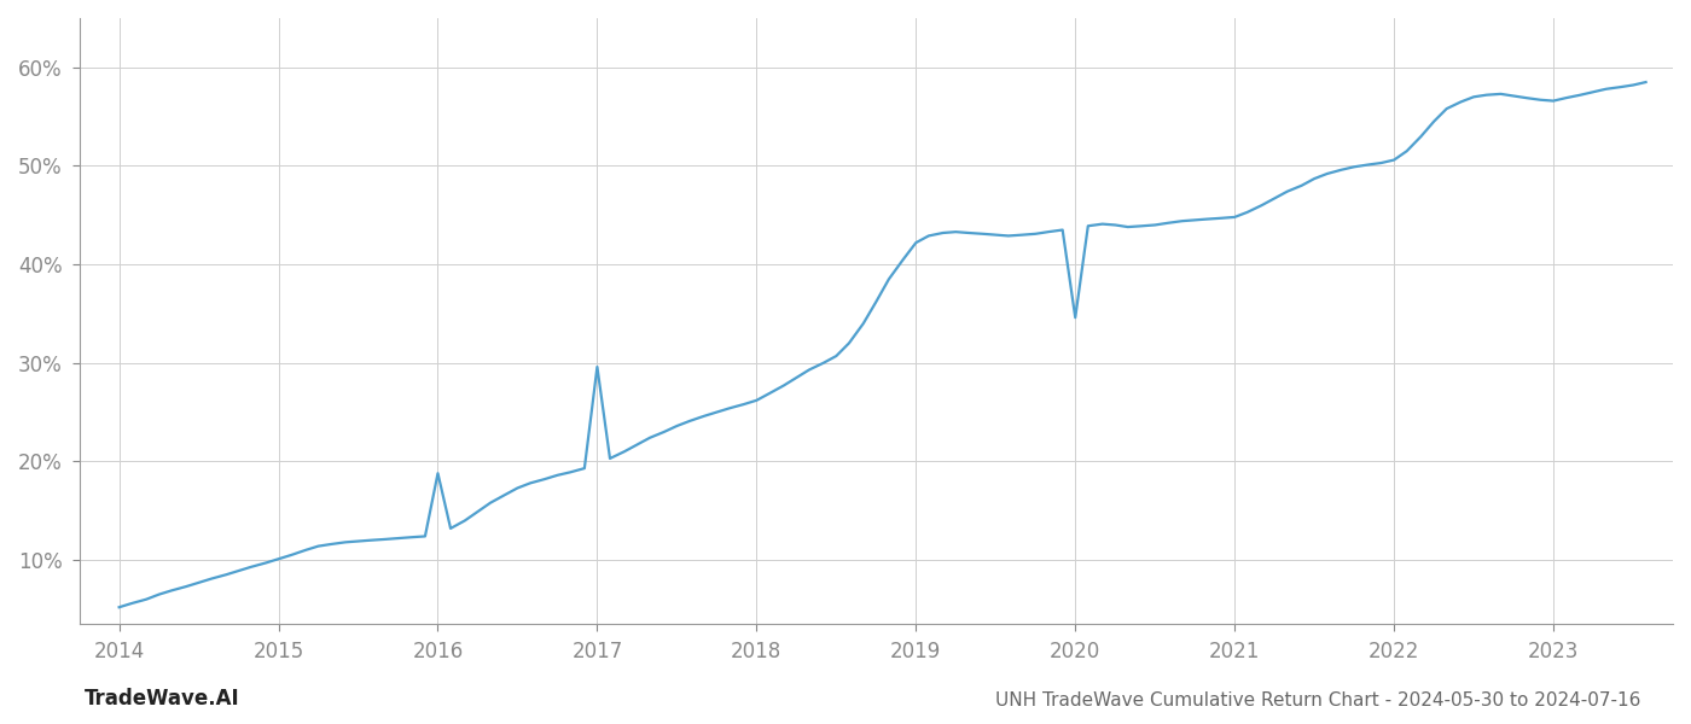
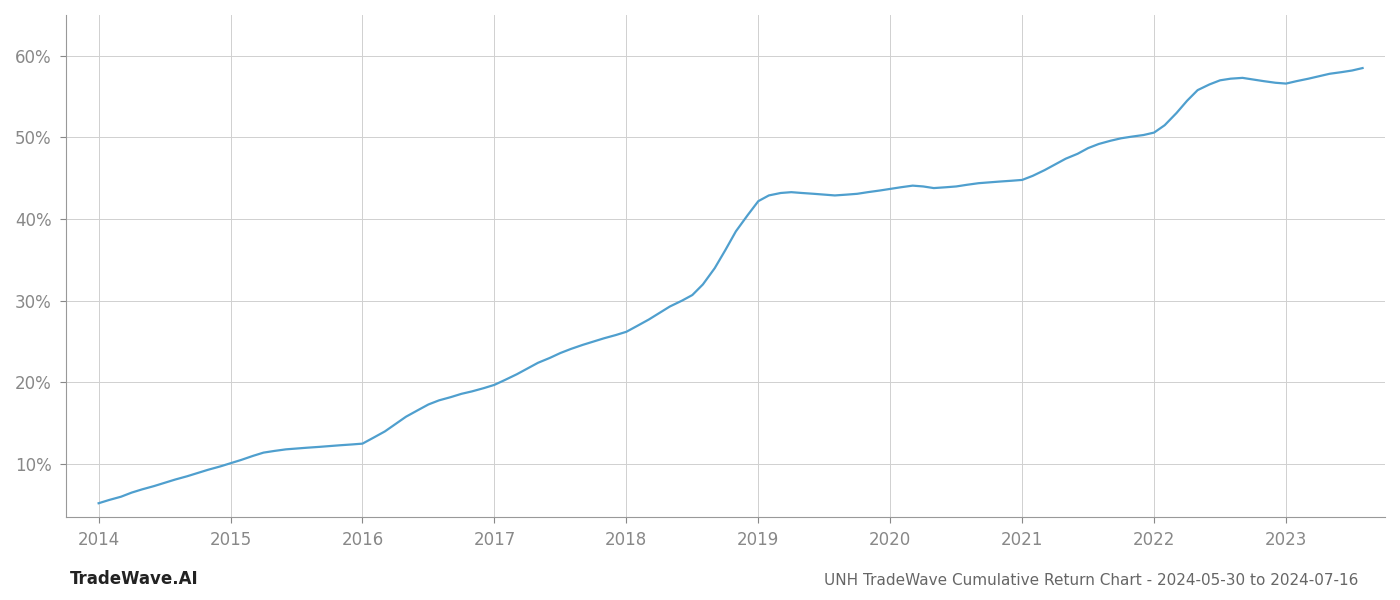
2016: 18.8% -> 12.5%
2017: 29.6% -> 19.7%
2020: 34.6% -> 43.7%
